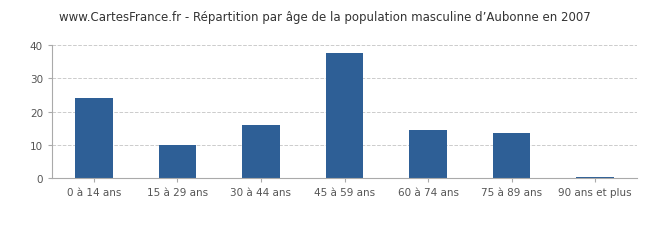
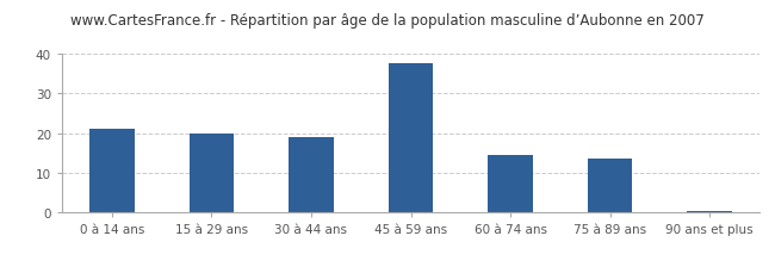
0 à 14 ans: 24.0 -> 21.0
15 à 29 ans: 10.0 -> 20.0
30 à 44 ans: 16.0 -> 19.0
